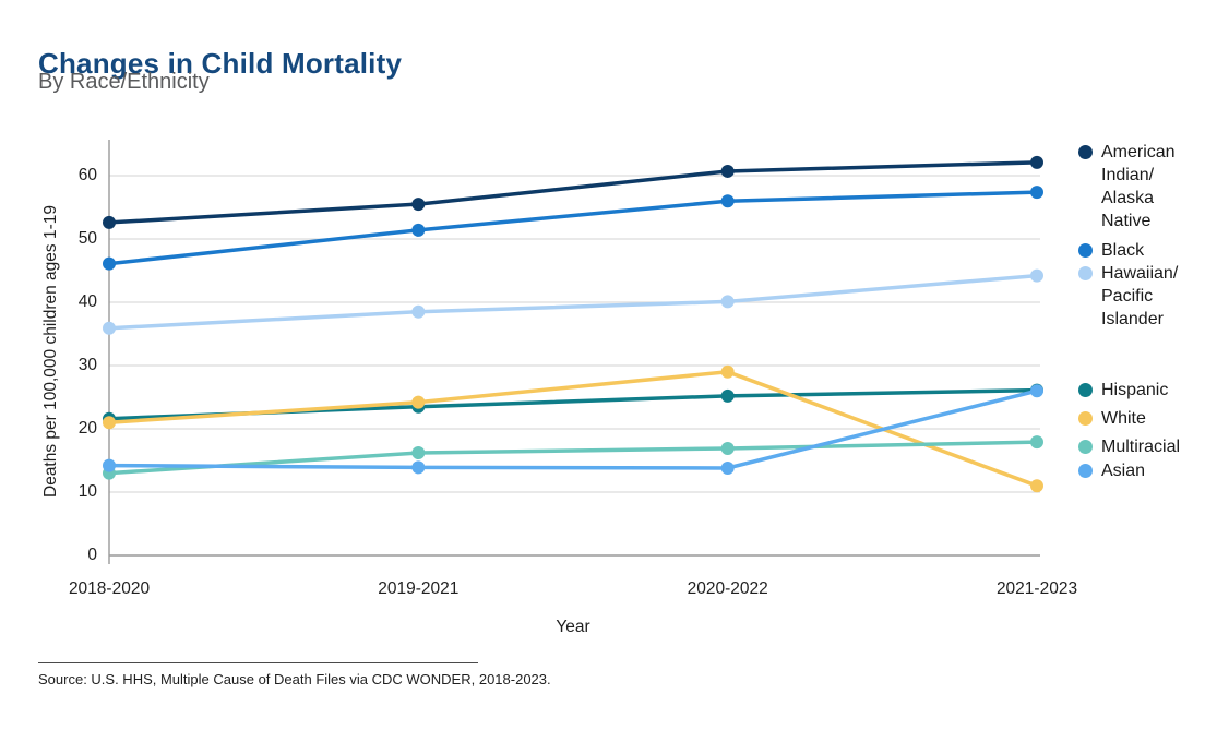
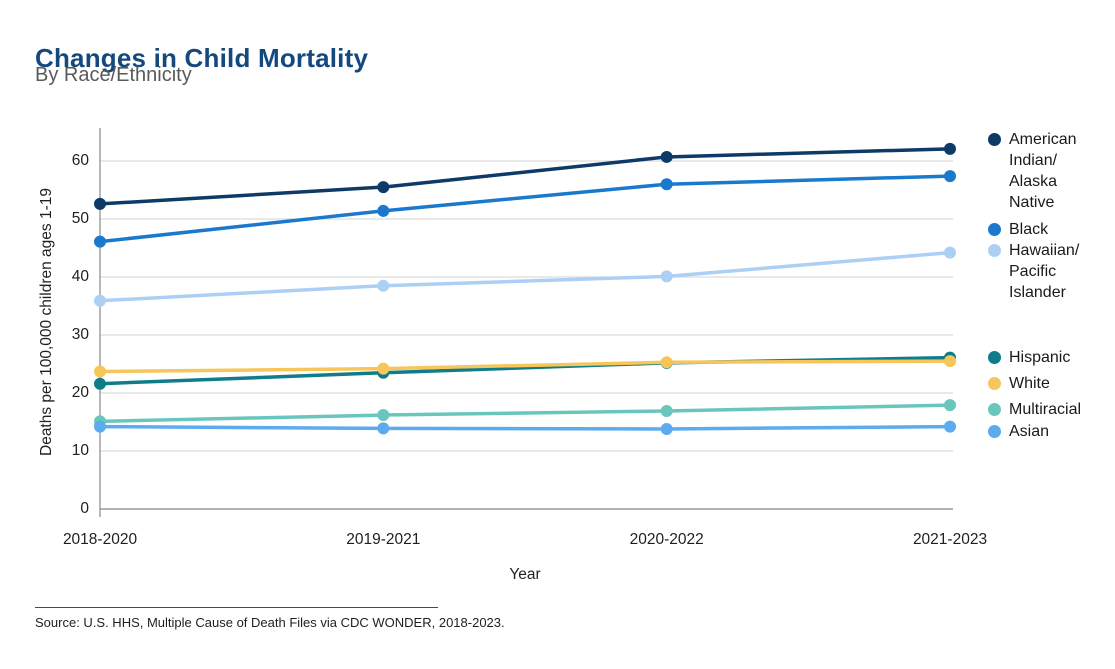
White/2018-2020: 21 -> 24
Multiracial/2018-2020: 13 -> 15
White/2020-2022: 29 -> 25
White/2021-2023: 11 -> 26
Asian/2021-2023: 26 -> 14
